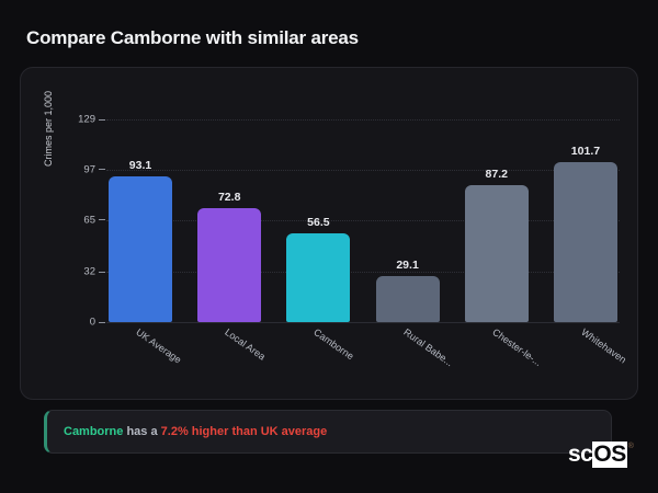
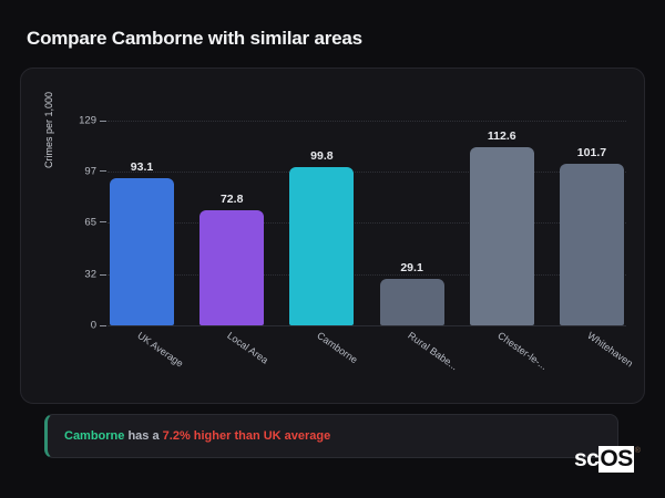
Camborne: 56.5 -> 99.8
Chester-le-...: 87.2 -> 112.6
